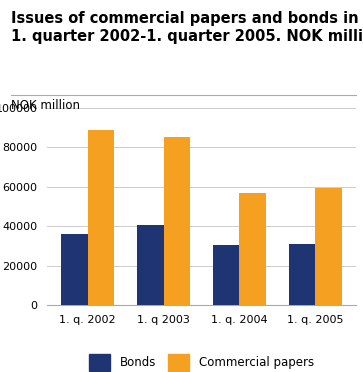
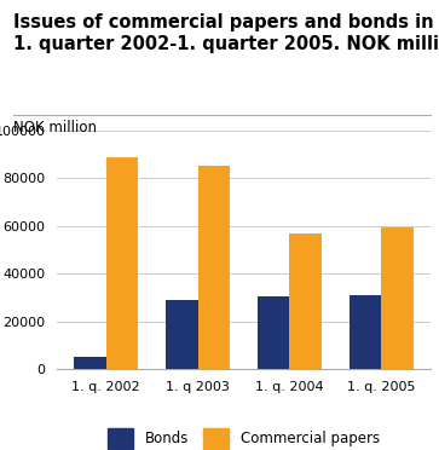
Bonds/1. q. 2002: 36000 -> 5000
Bonds/1. q 2003: 40000 -> 29000
